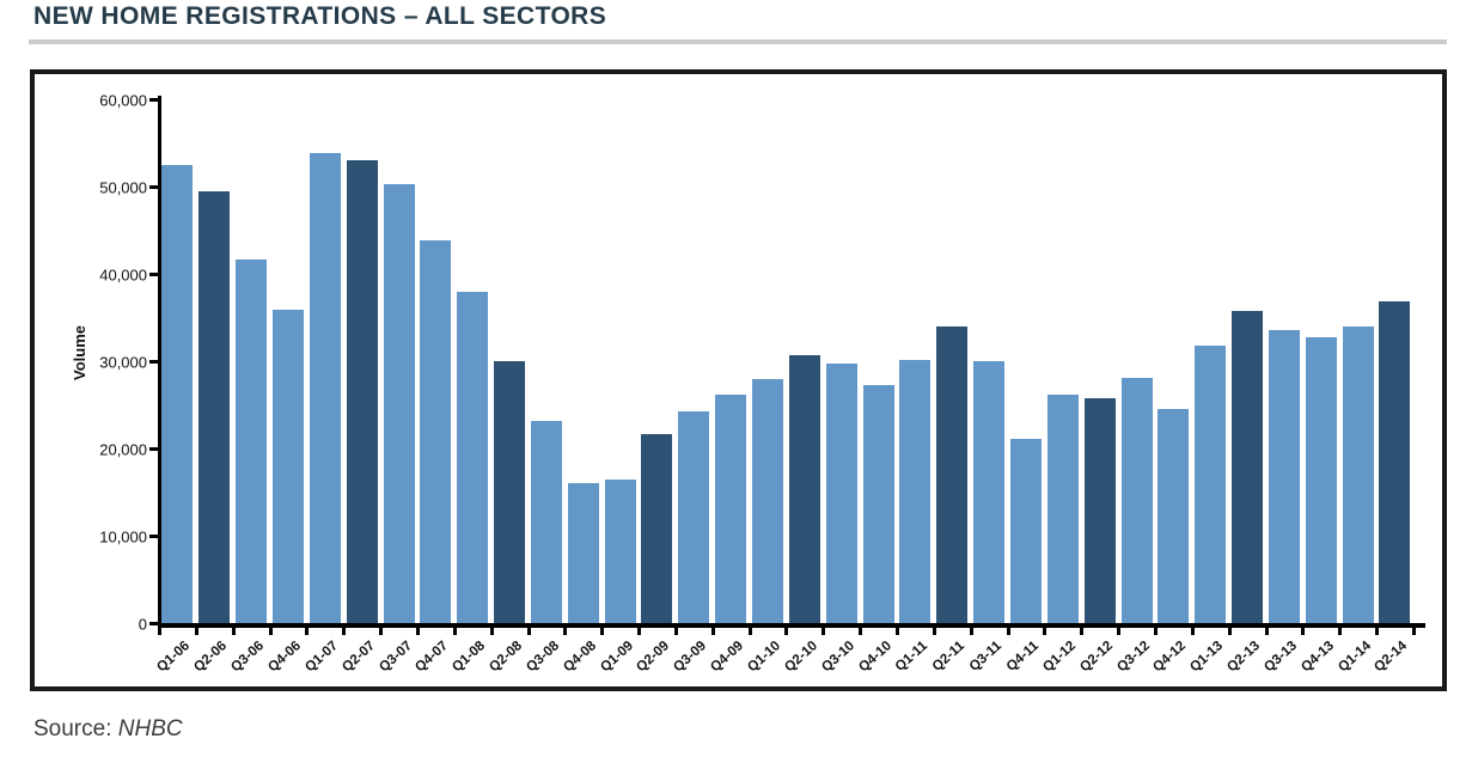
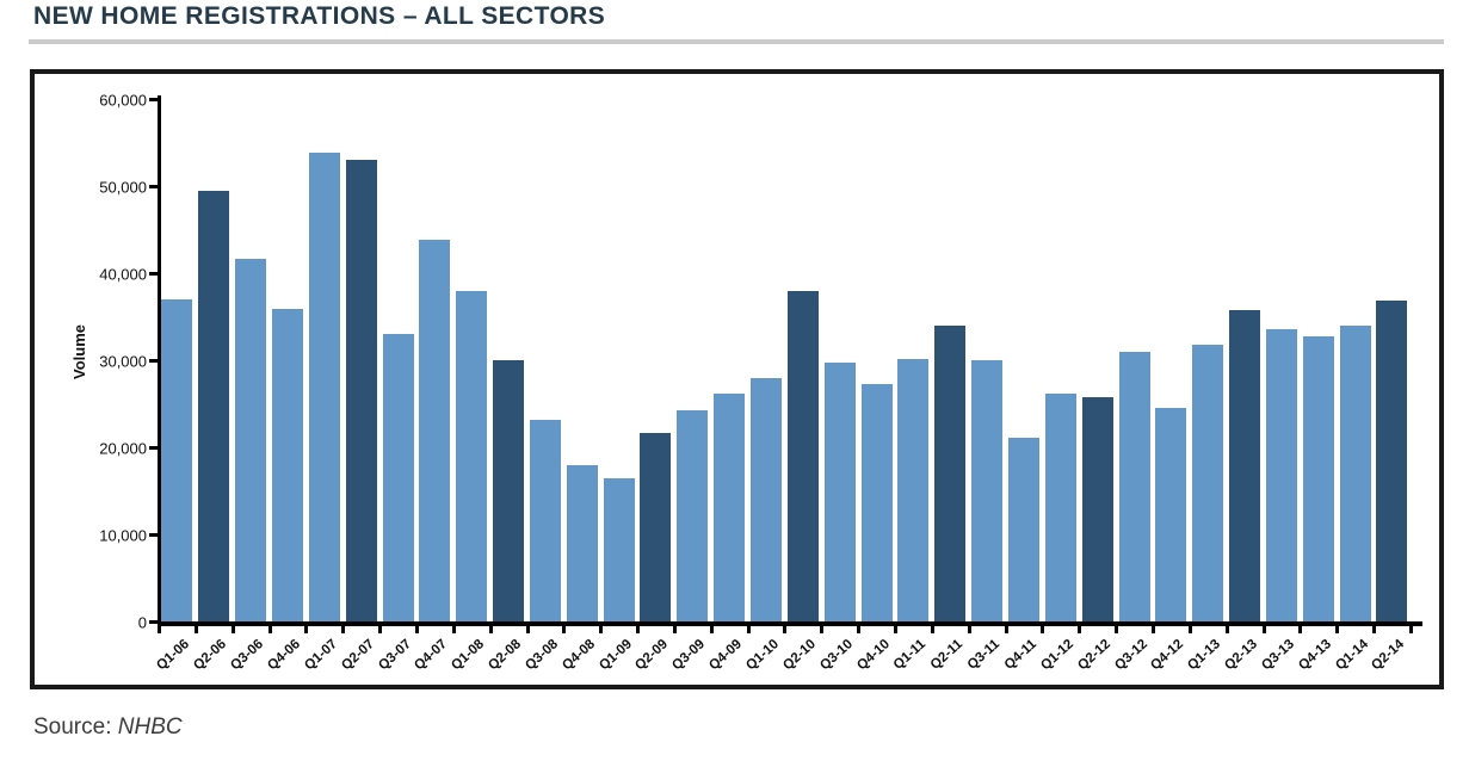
Q1-06: 52000 -> 37000
Q3-07: 50000 -> 33000
Q4-08: 16000 -> 18000
Q2-10: 31000 -> 38000
Q3-12: 28000 -> 31000
